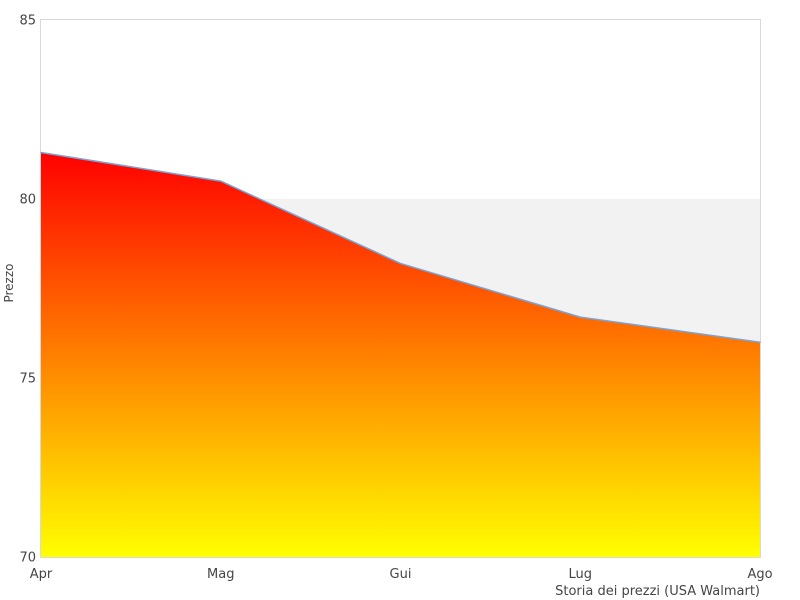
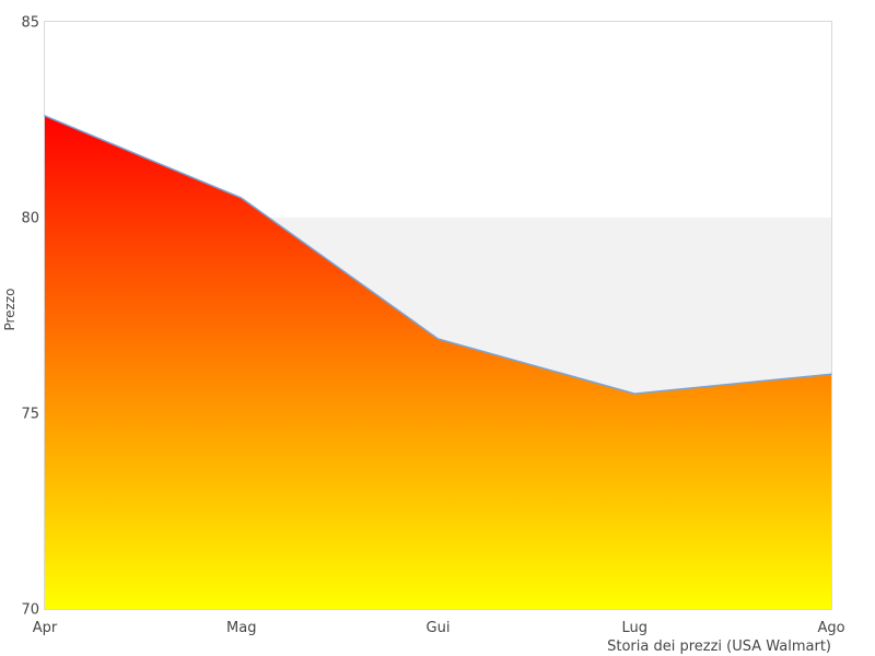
Apr: 81.3 -> 82.6
Gui: 78.2 -> 76.9
Lug: 76.7 -> 75.5
